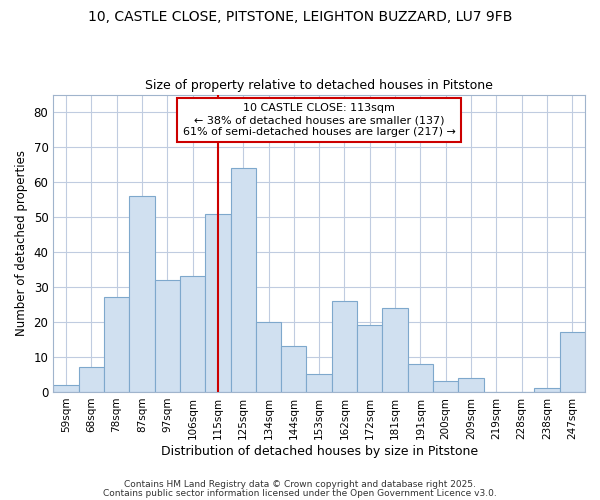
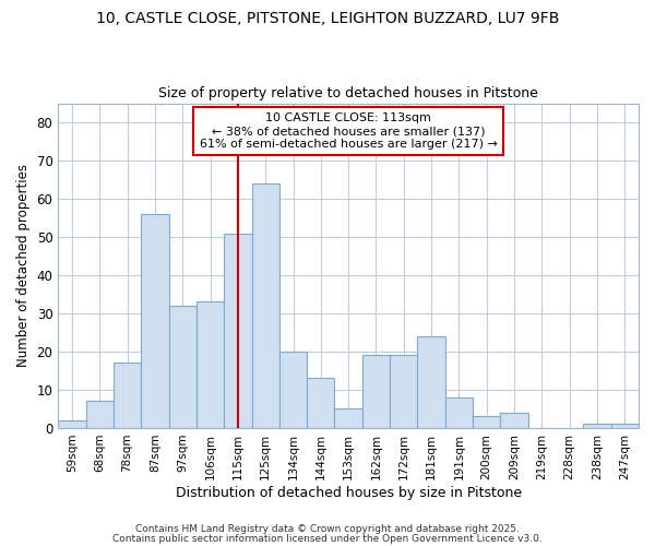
78sqm: 27 -> 17
162sqm: 26 -> 19
247sqm: 17 -> 1
